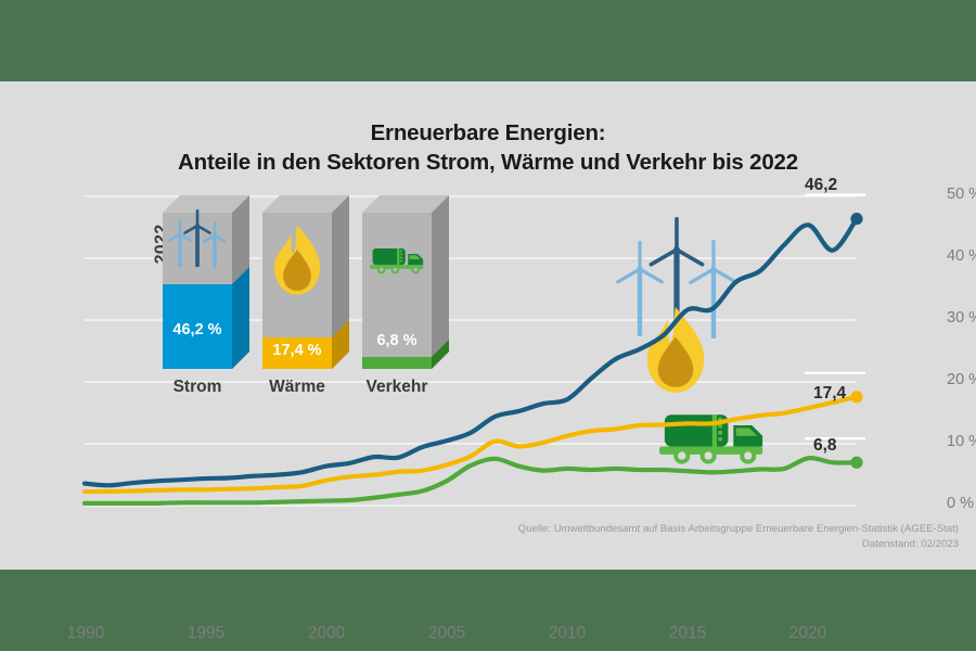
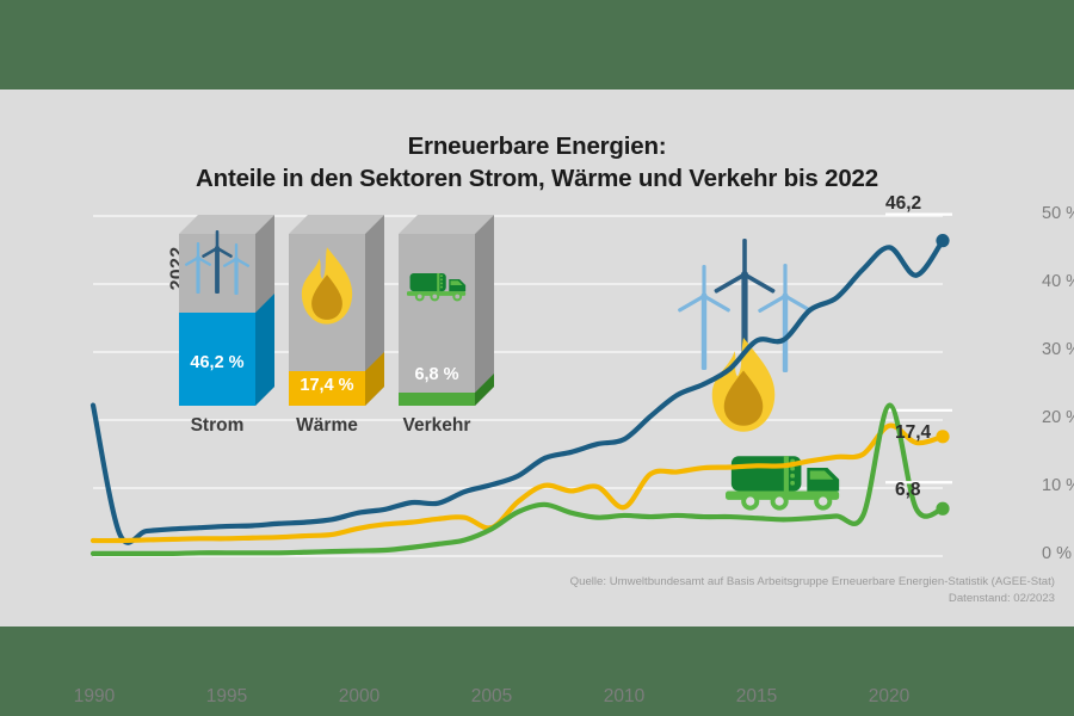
Strom/1990: 3% -> 22%
Wärme/2005: 6% -> 4%
Wärme/2010: 11% -> 7%
Wärme/2020: 16% -> 19%
Verkehr/2020: 8% -> 22%
